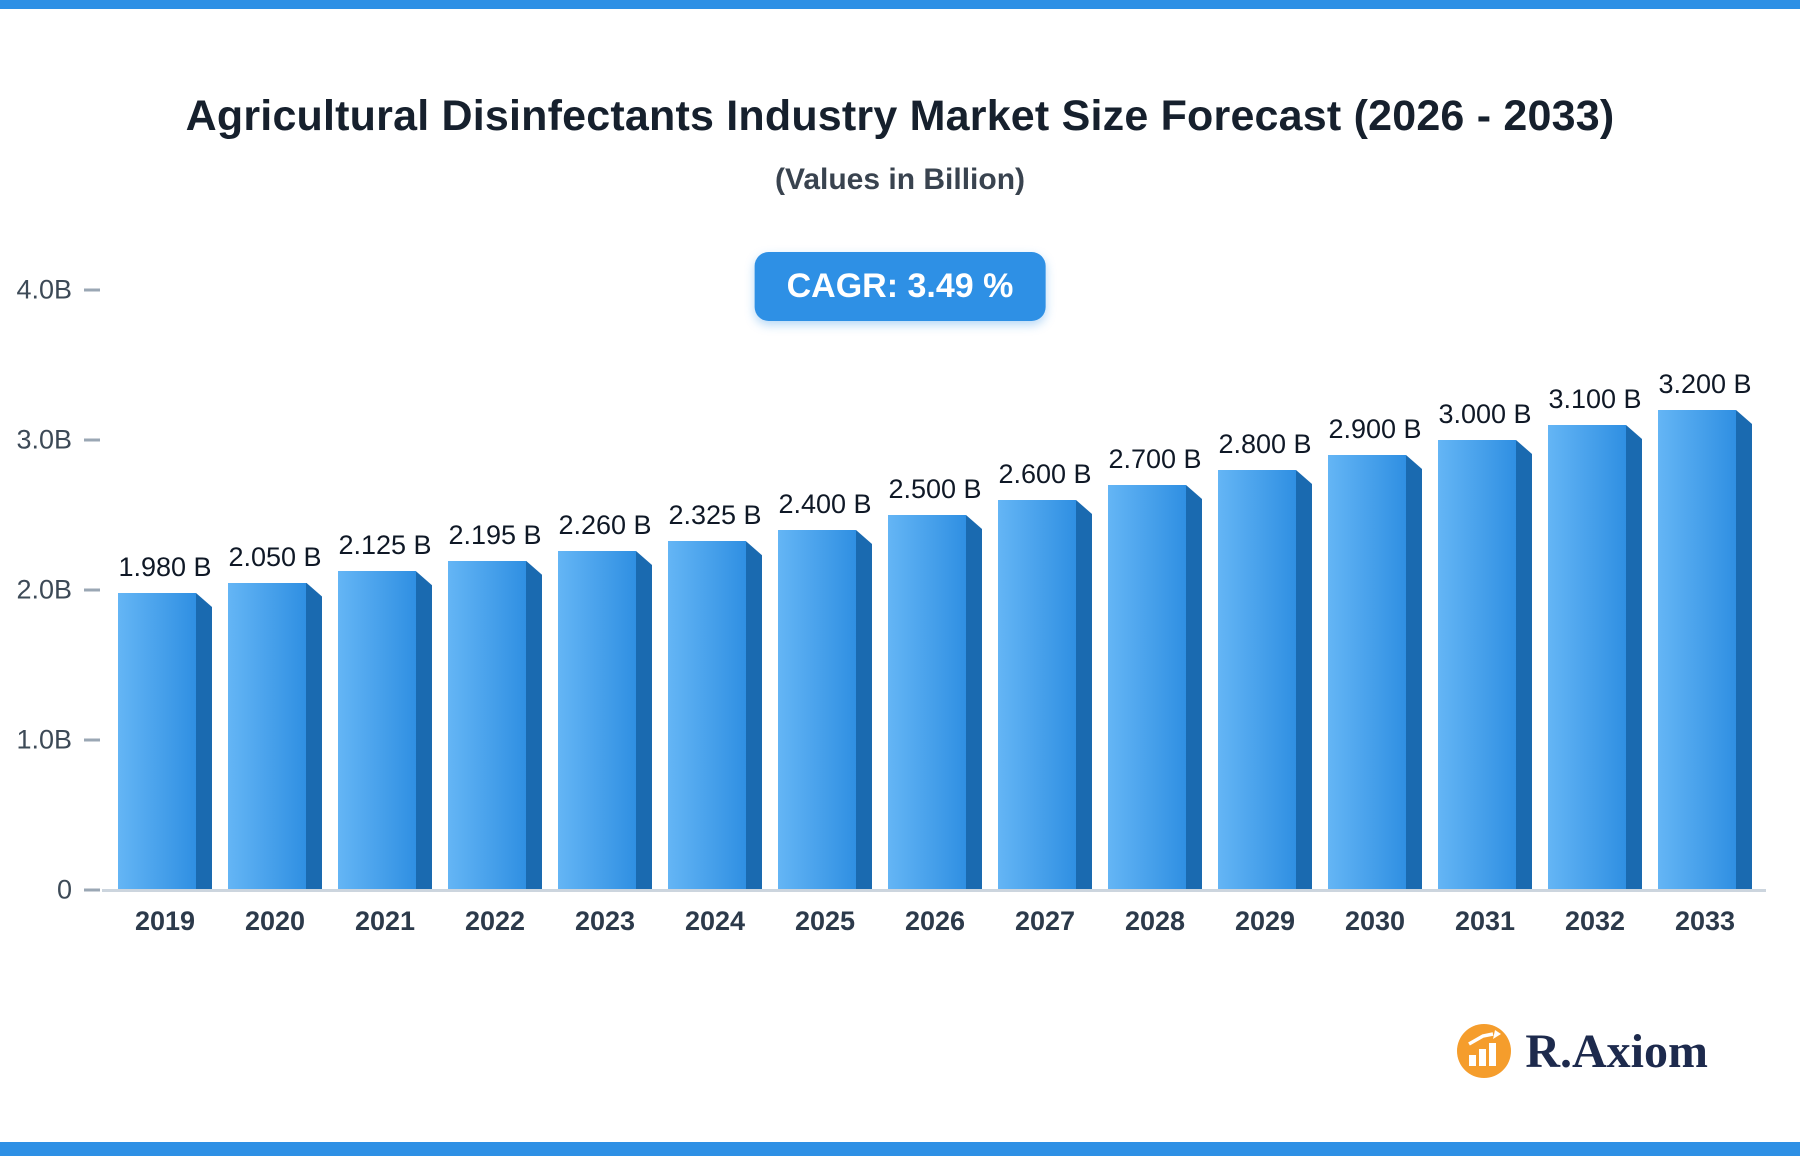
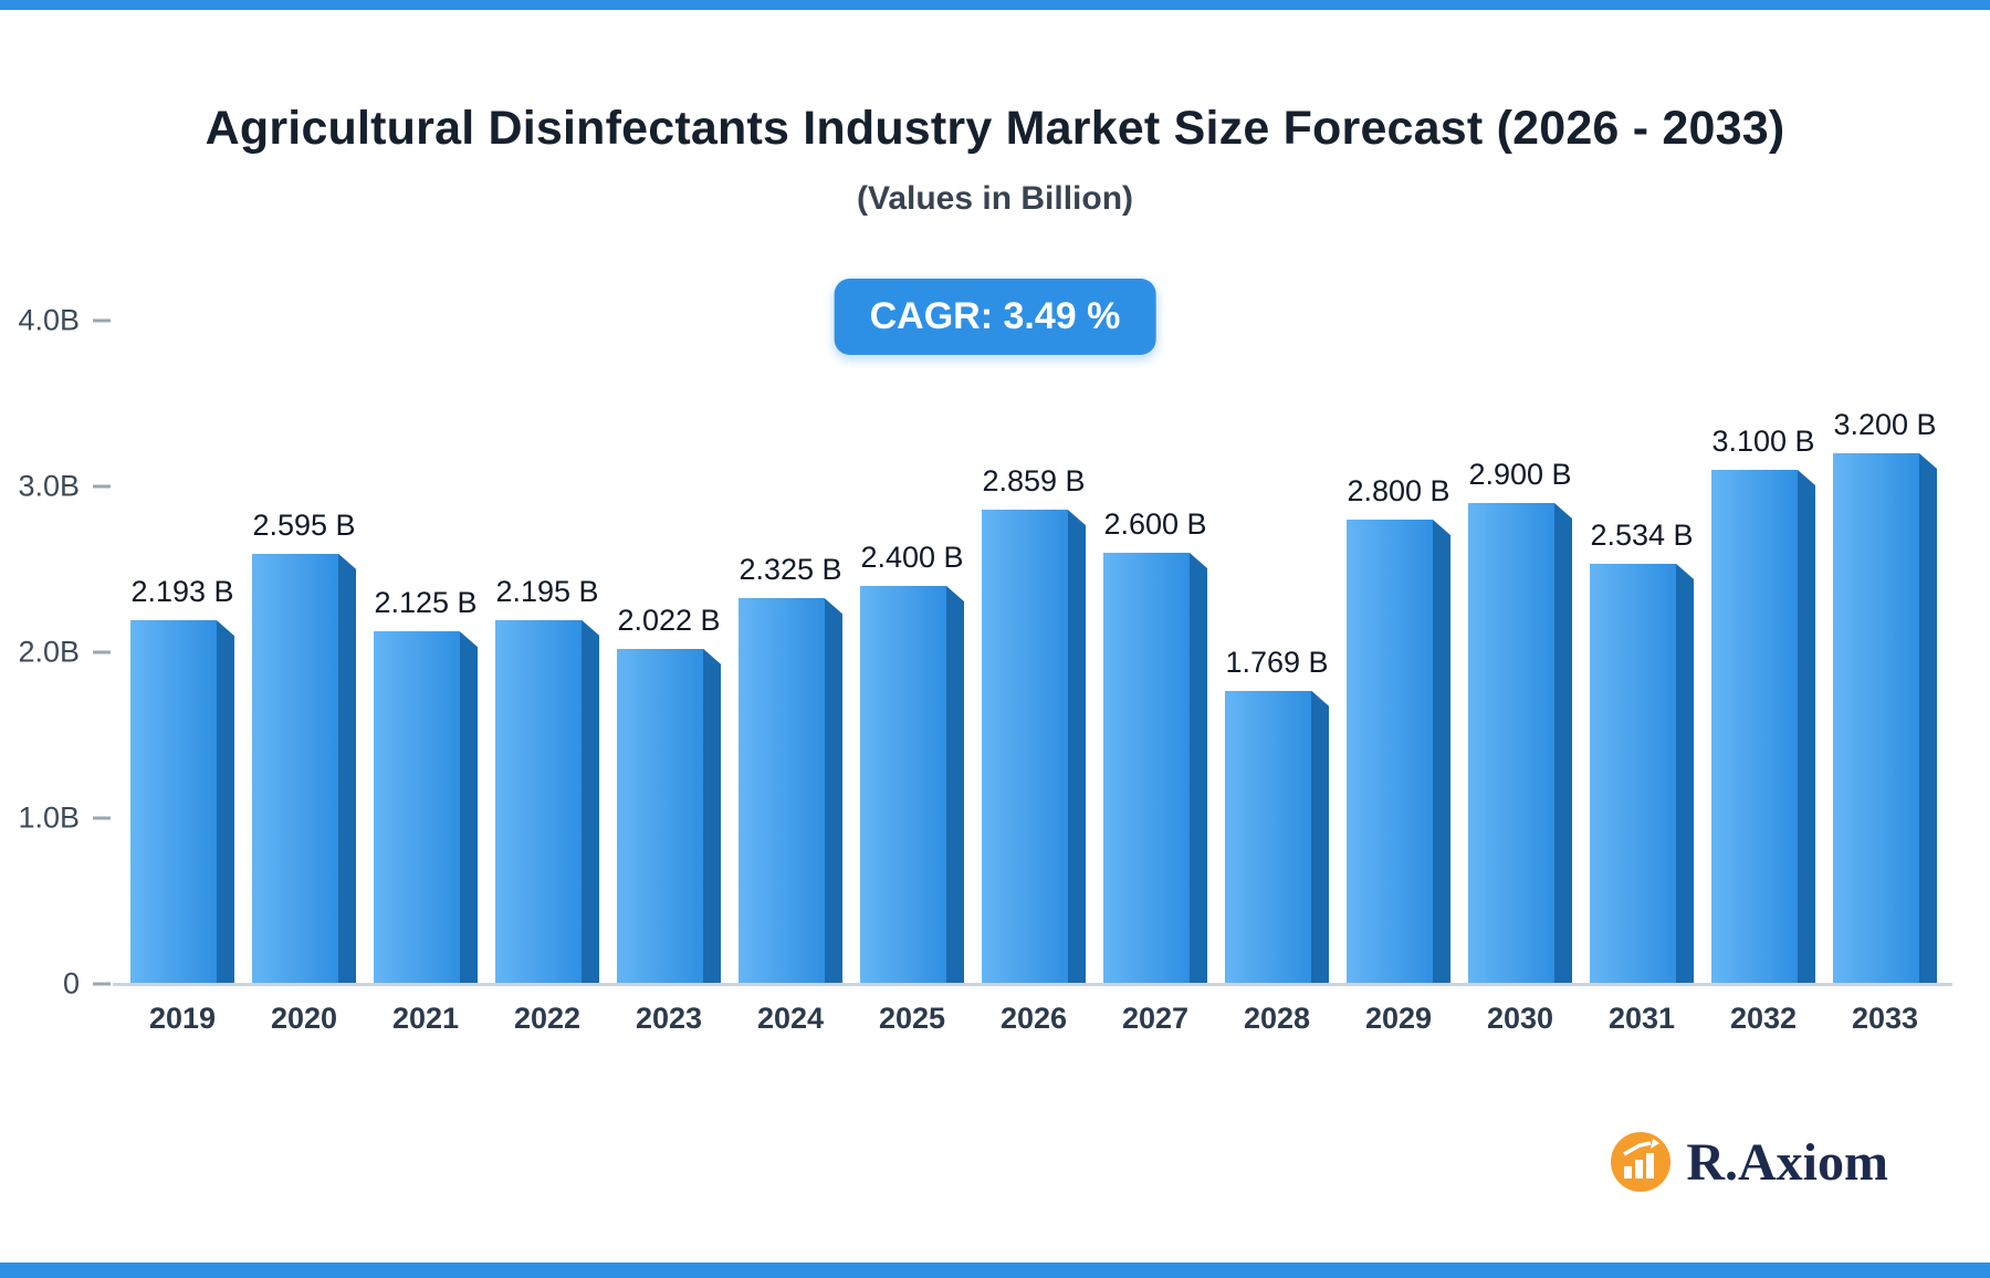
2019: 1.980 -> 2.193
2020: 2.050 -> 2.595
2023: 2.260 -> 2.022
2026: 2.500 -> 2.859
2028: 2.700 -> 1.769
2031: 3.000 -> 2.534
